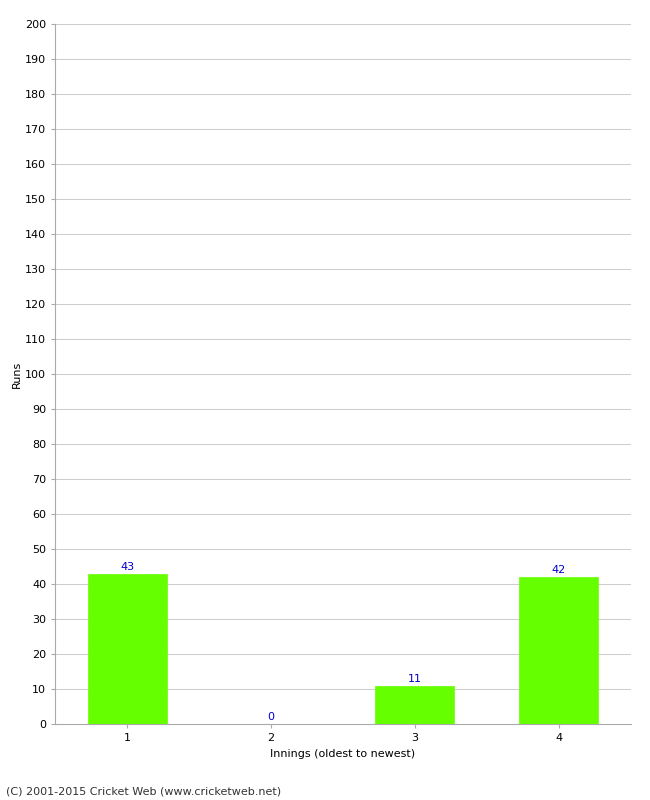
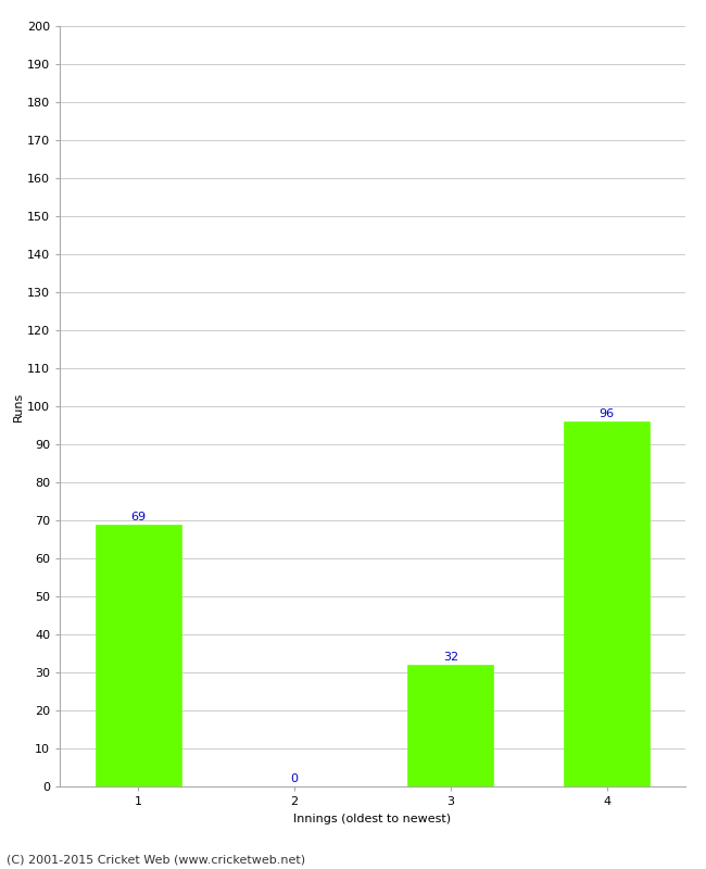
1: 43 -> 69
3: 11 -> 32
4: 42 -> 96
